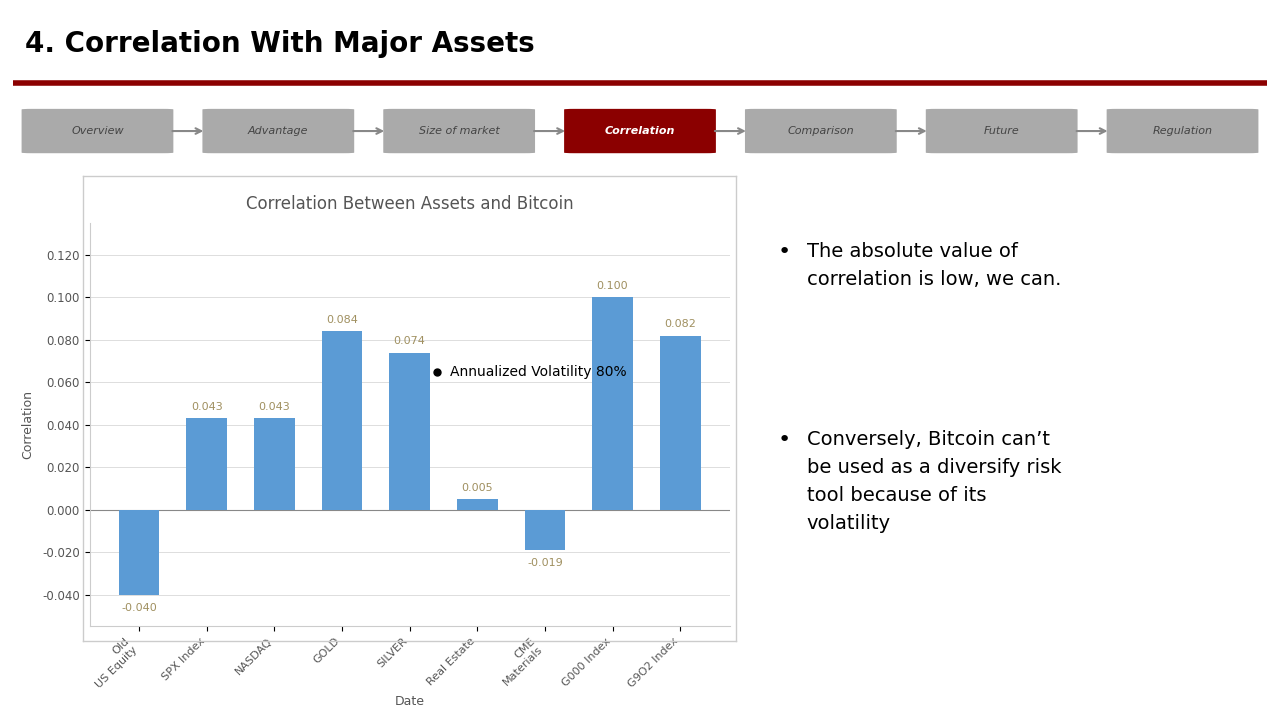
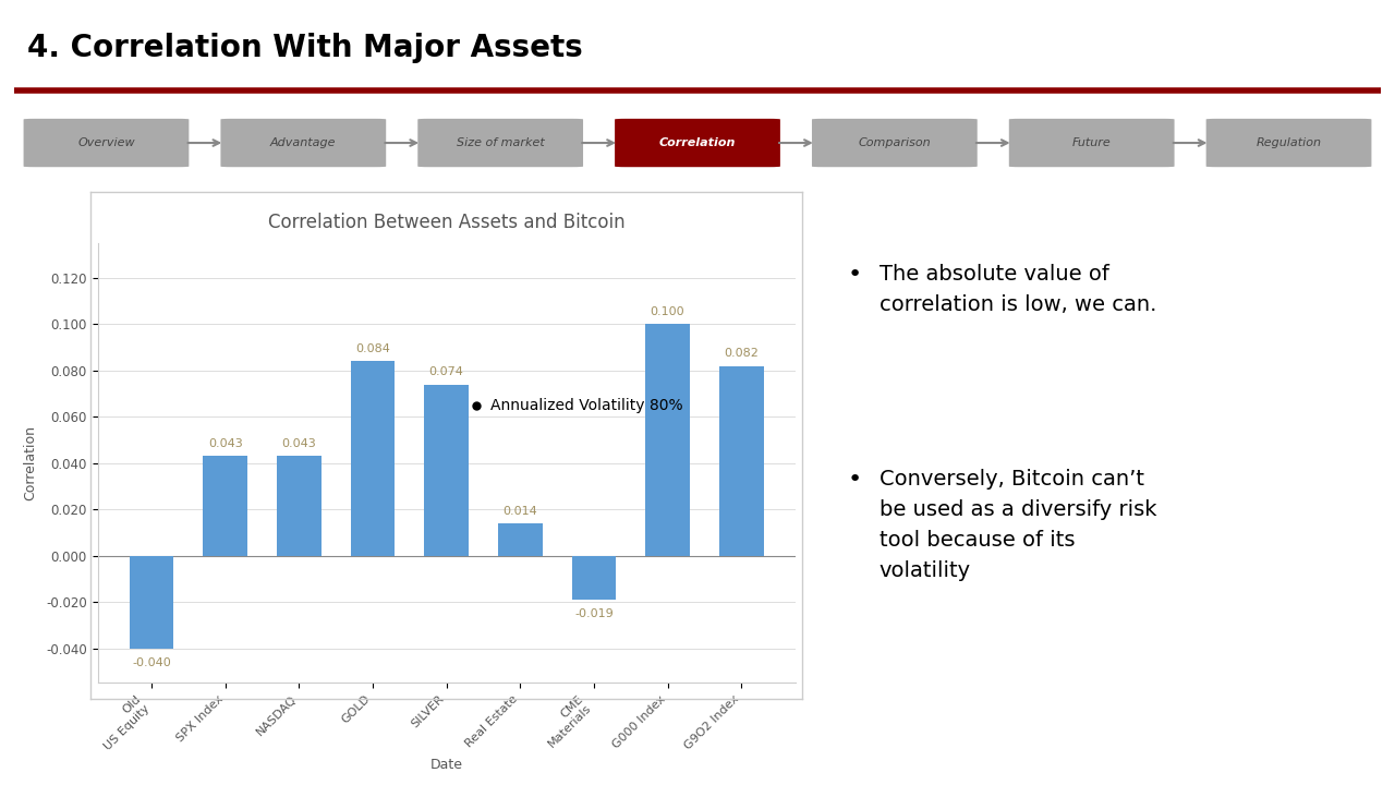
Real Estate: 0.005 -> 0.014
